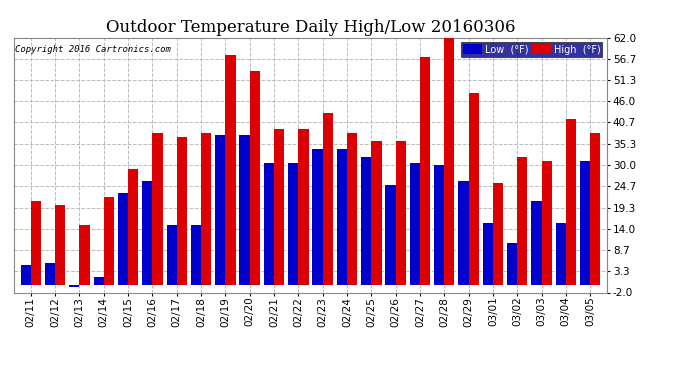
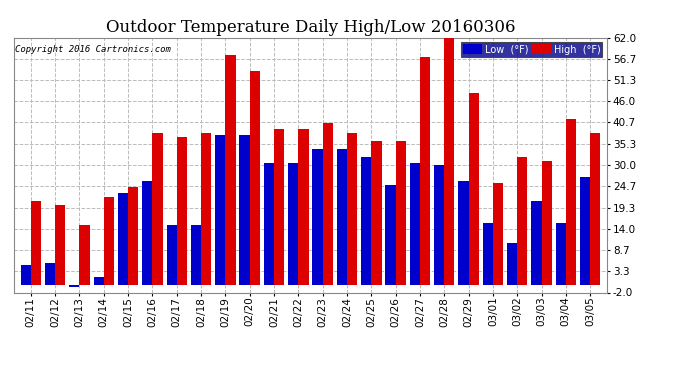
High (°F)/02/15: 29.0 -> 24.5
High (°F)/02/23: 43.0 -> 40.5
Low (°F)/03/05: 31.0 -> 27.0
